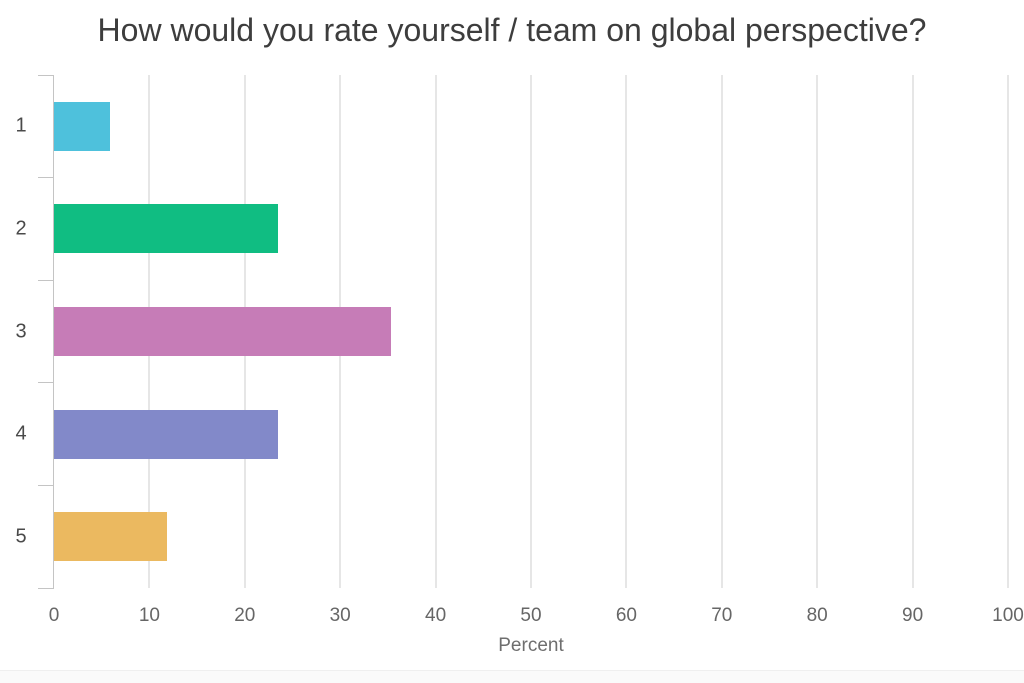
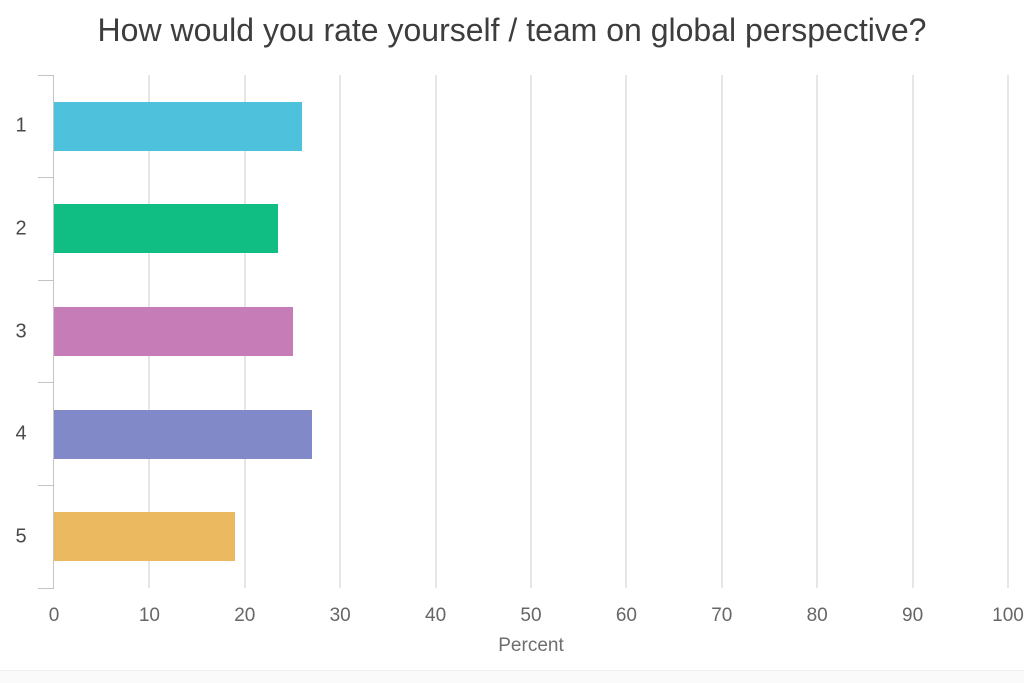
1: 6 -> 26
3: 35 -> 25
4: 24 -> 27
5: 12 -> 19
